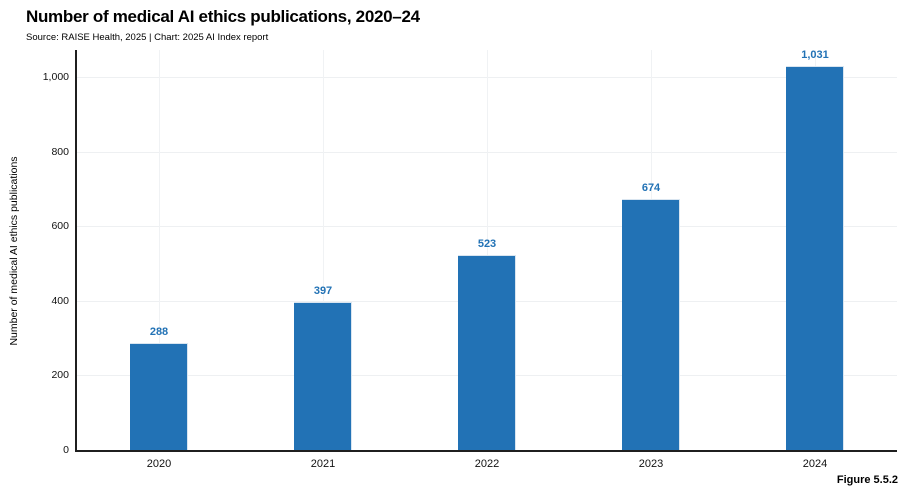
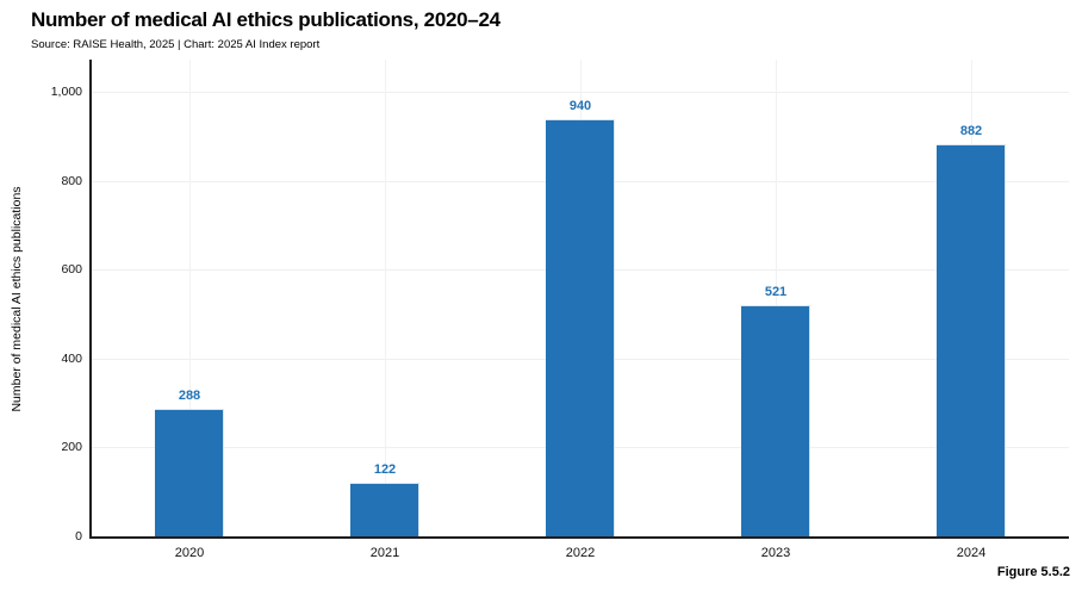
2021: 397 -> 122
2022: 523 -> 940
2023: 674 -> 521
2024: 1,031 -> 882
